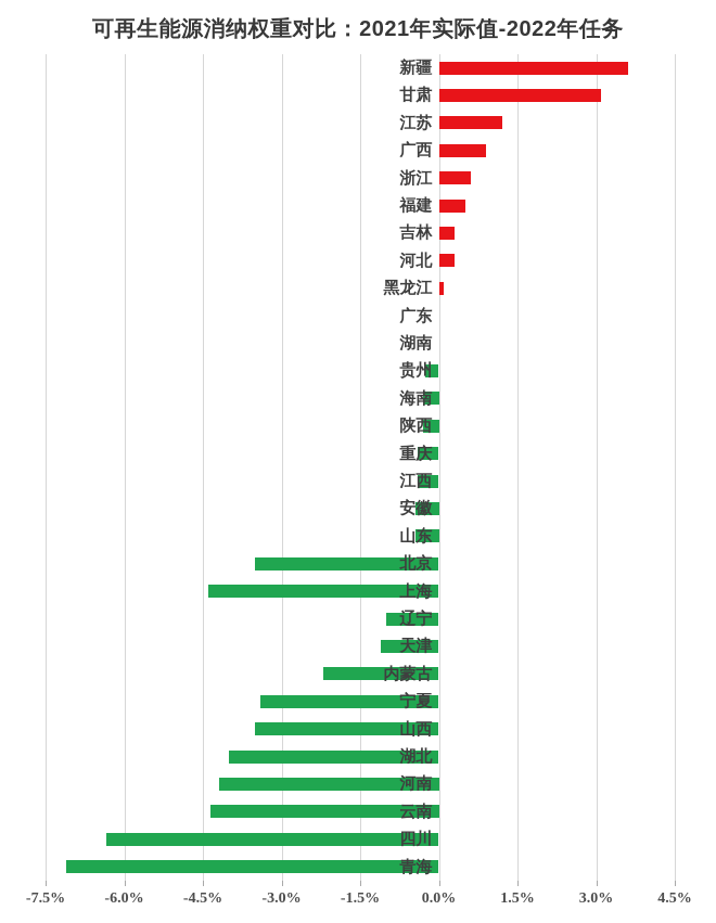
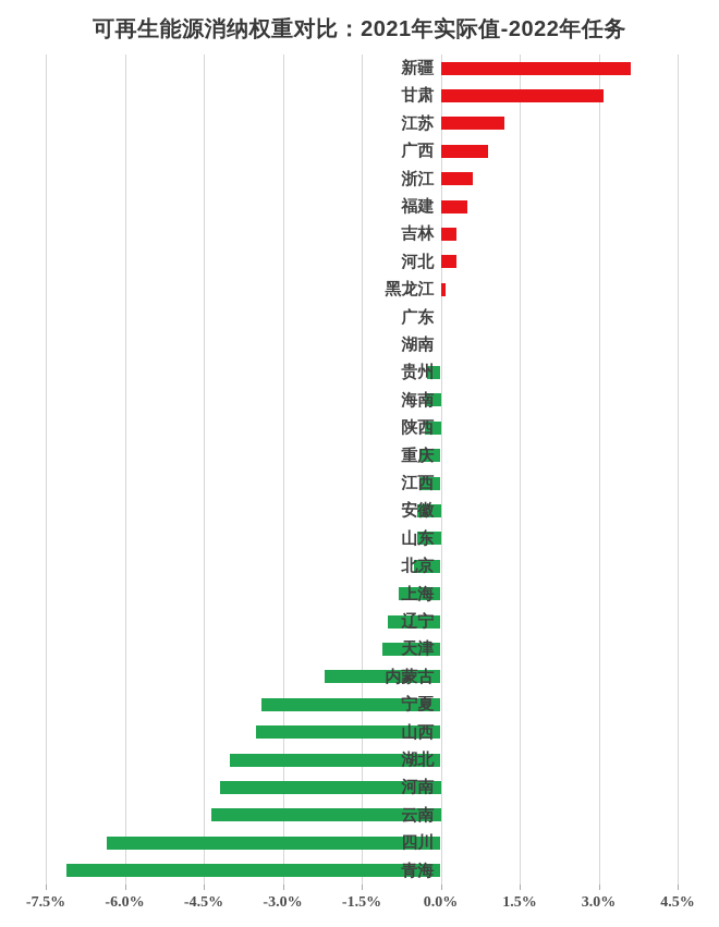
北京: -3.5% -> -0.5%
上海: -4.4% -> -0.8%
